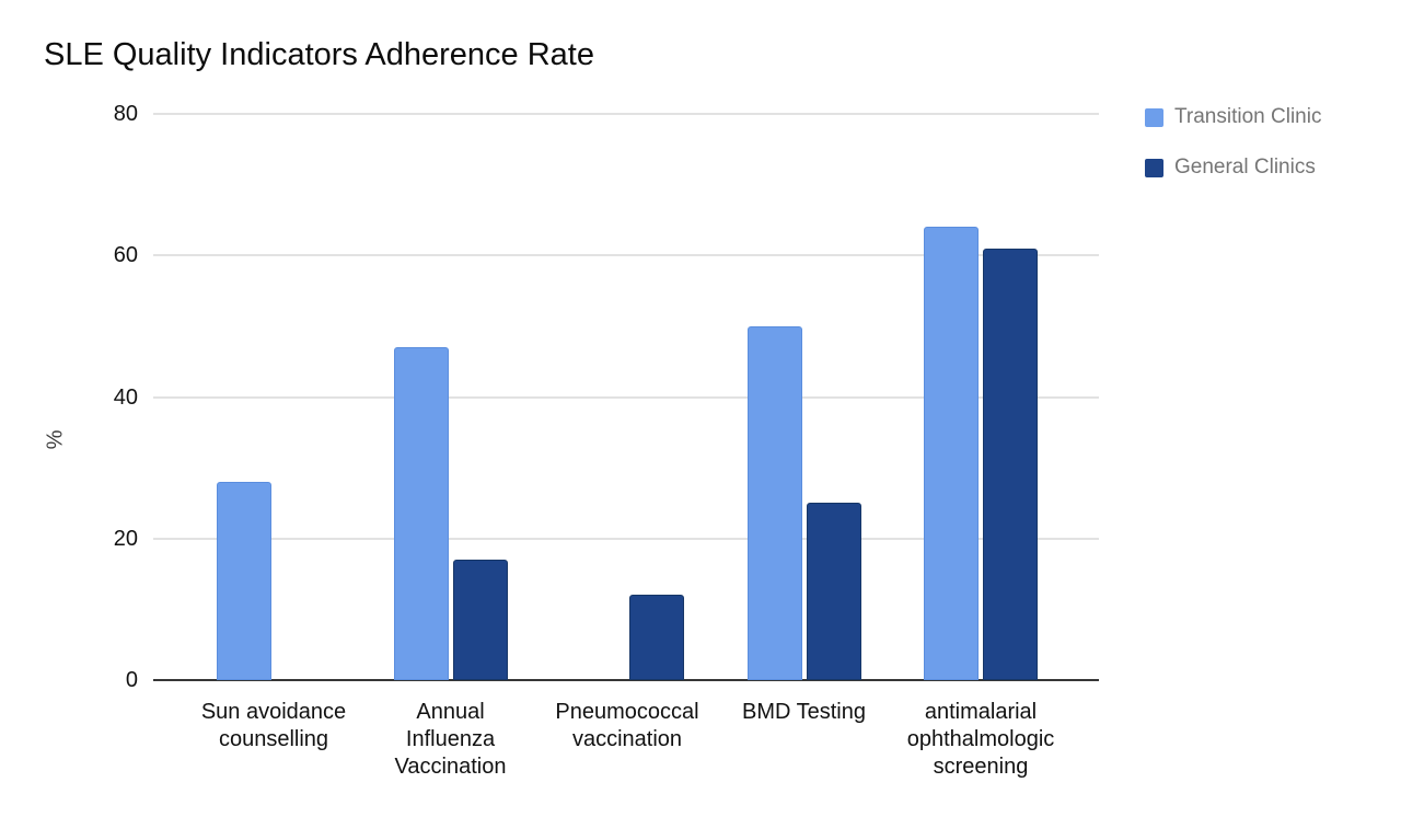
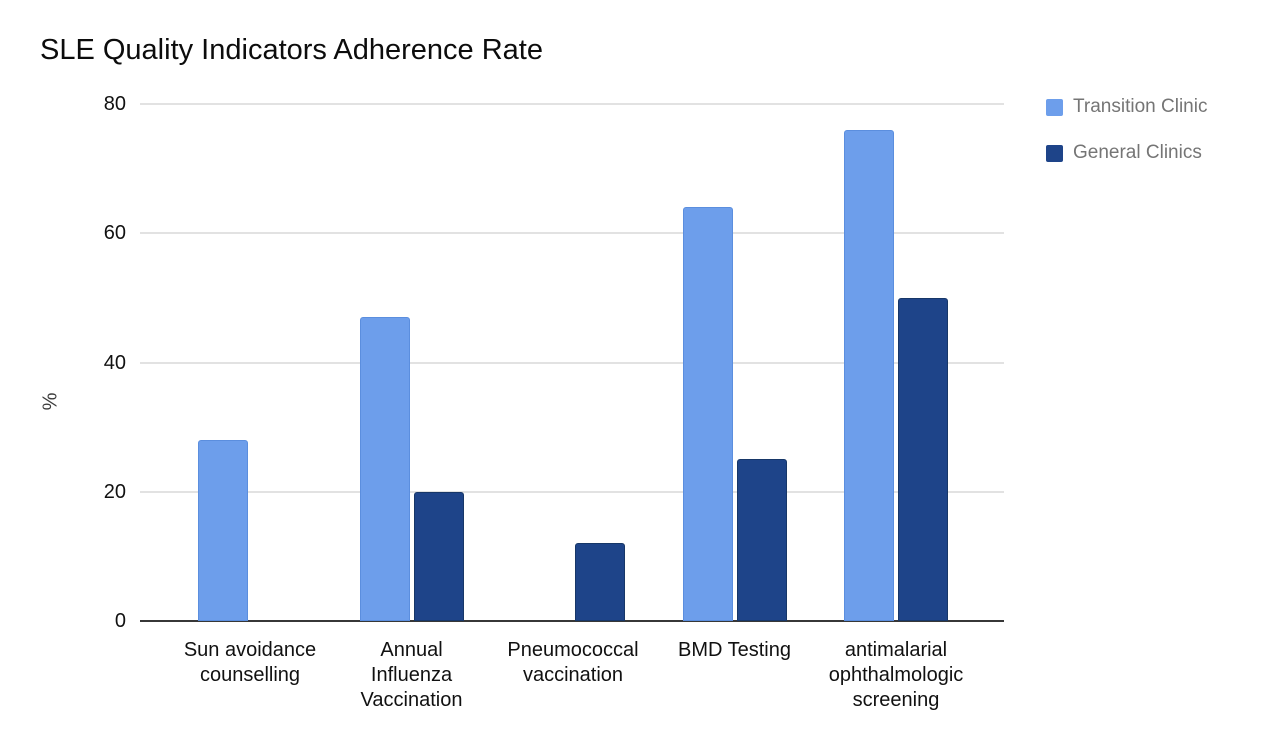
General Clinics/Annual Influenza Vaccination: 17 -> 20
Transition Clinic/BMD Testing: 50 -> 64
Transition Clinic/antimalarial ophthalmologic screening: 64 -> 76
General Clinics/antimalarial ophthalmologic screening: 61 -> 50
